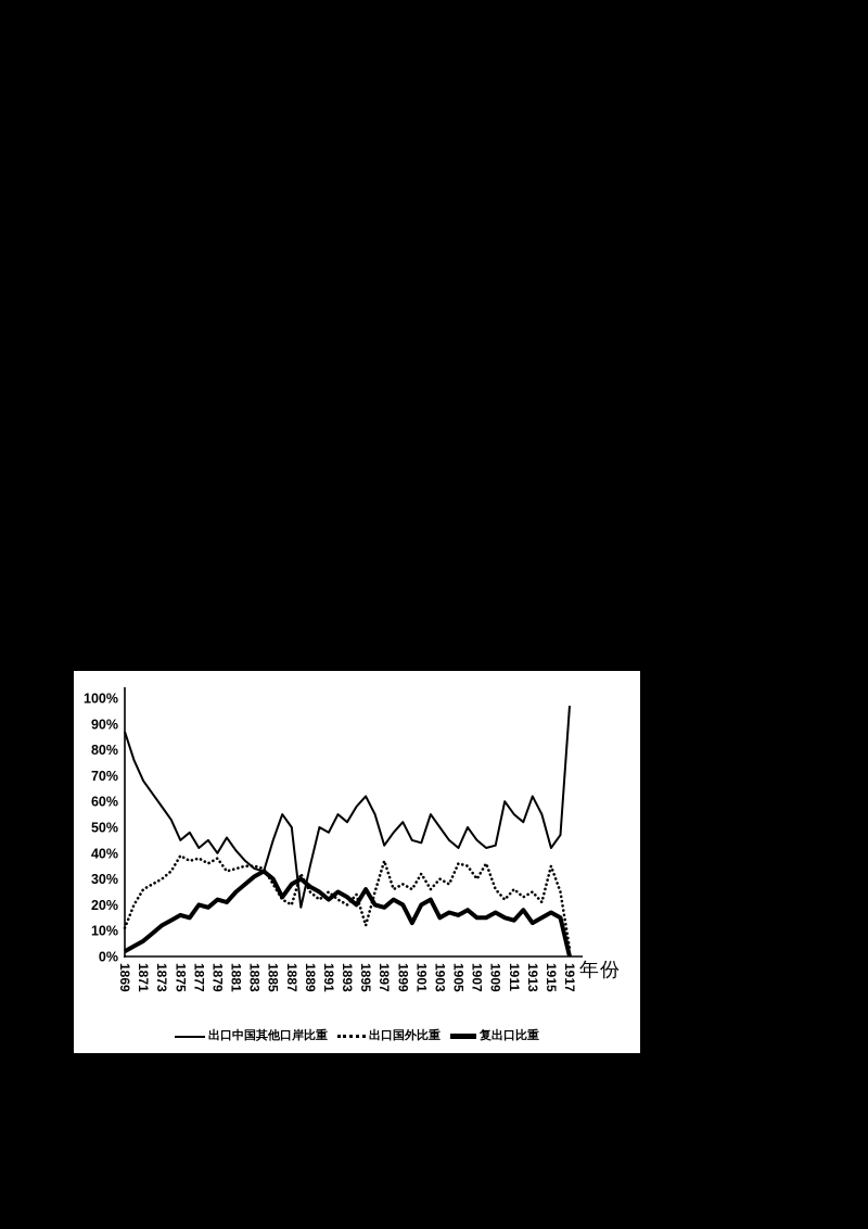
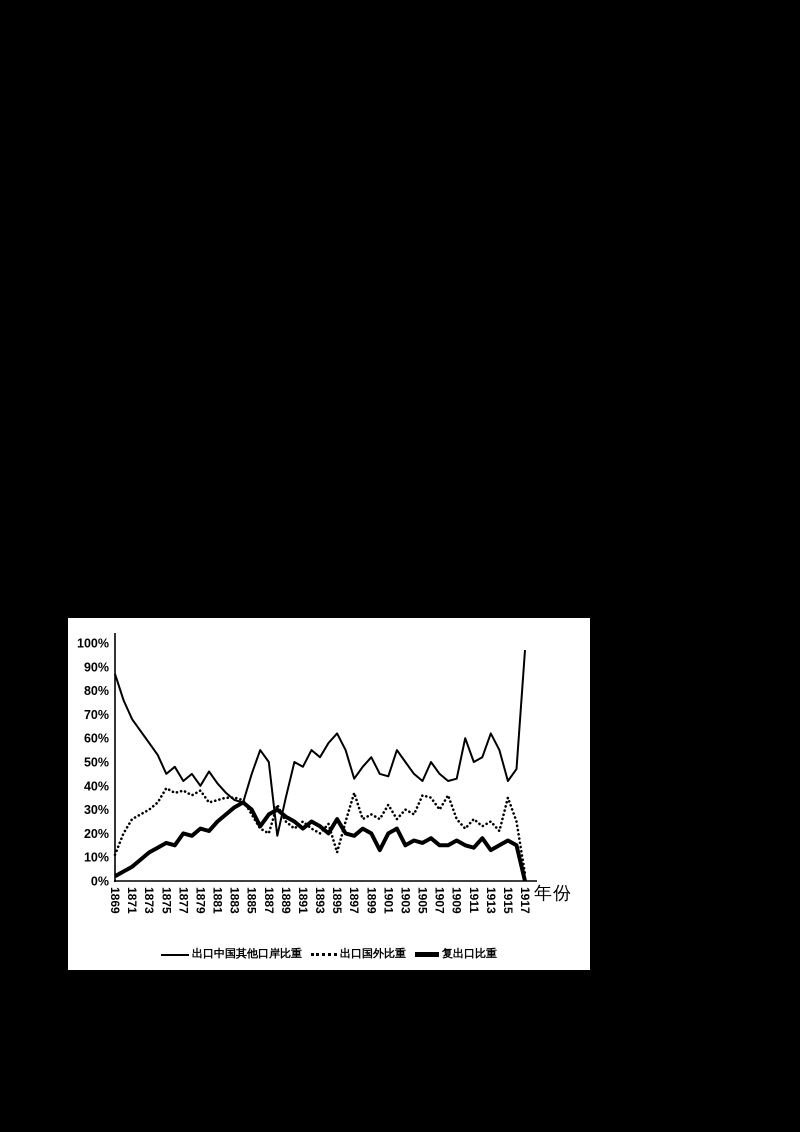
出口中国其他口岸比重/1911: 55% -> 50%
